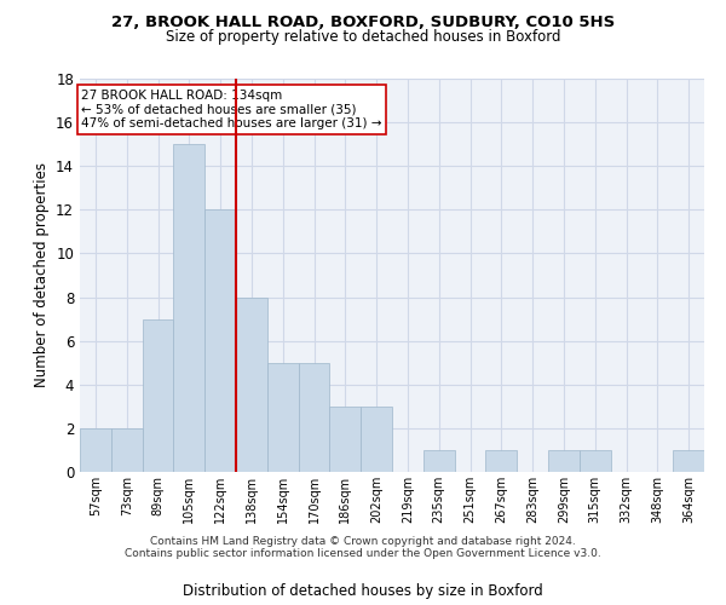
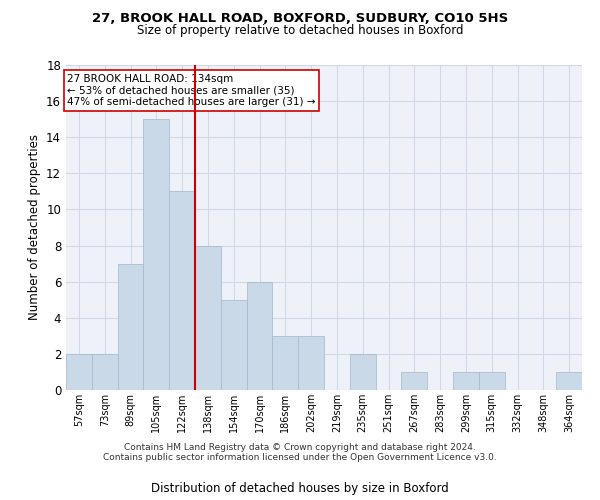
122sqm: 12 -> 11
170sqm: 5 -> 6
235sqm: 1 -> 2
